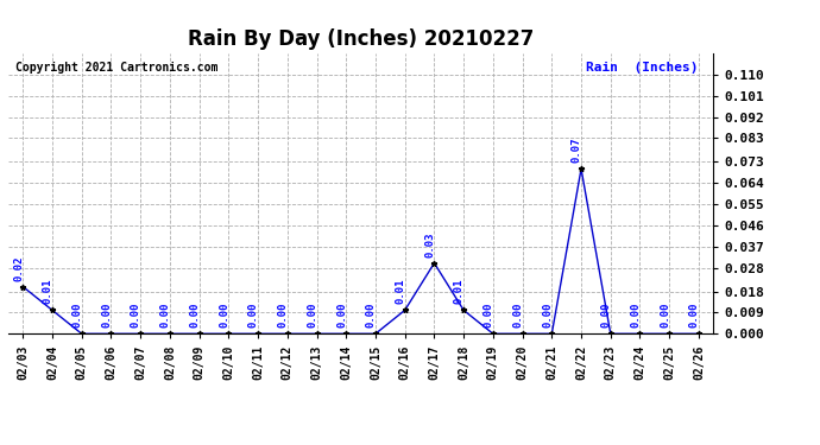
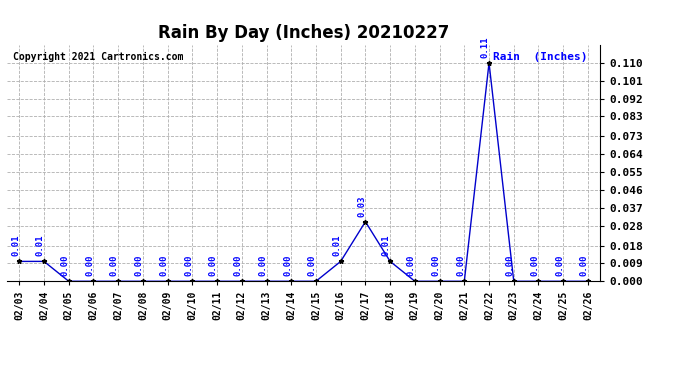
02/03: 0.02 -> 0.01
02/22: 0.07 -> 0.11
